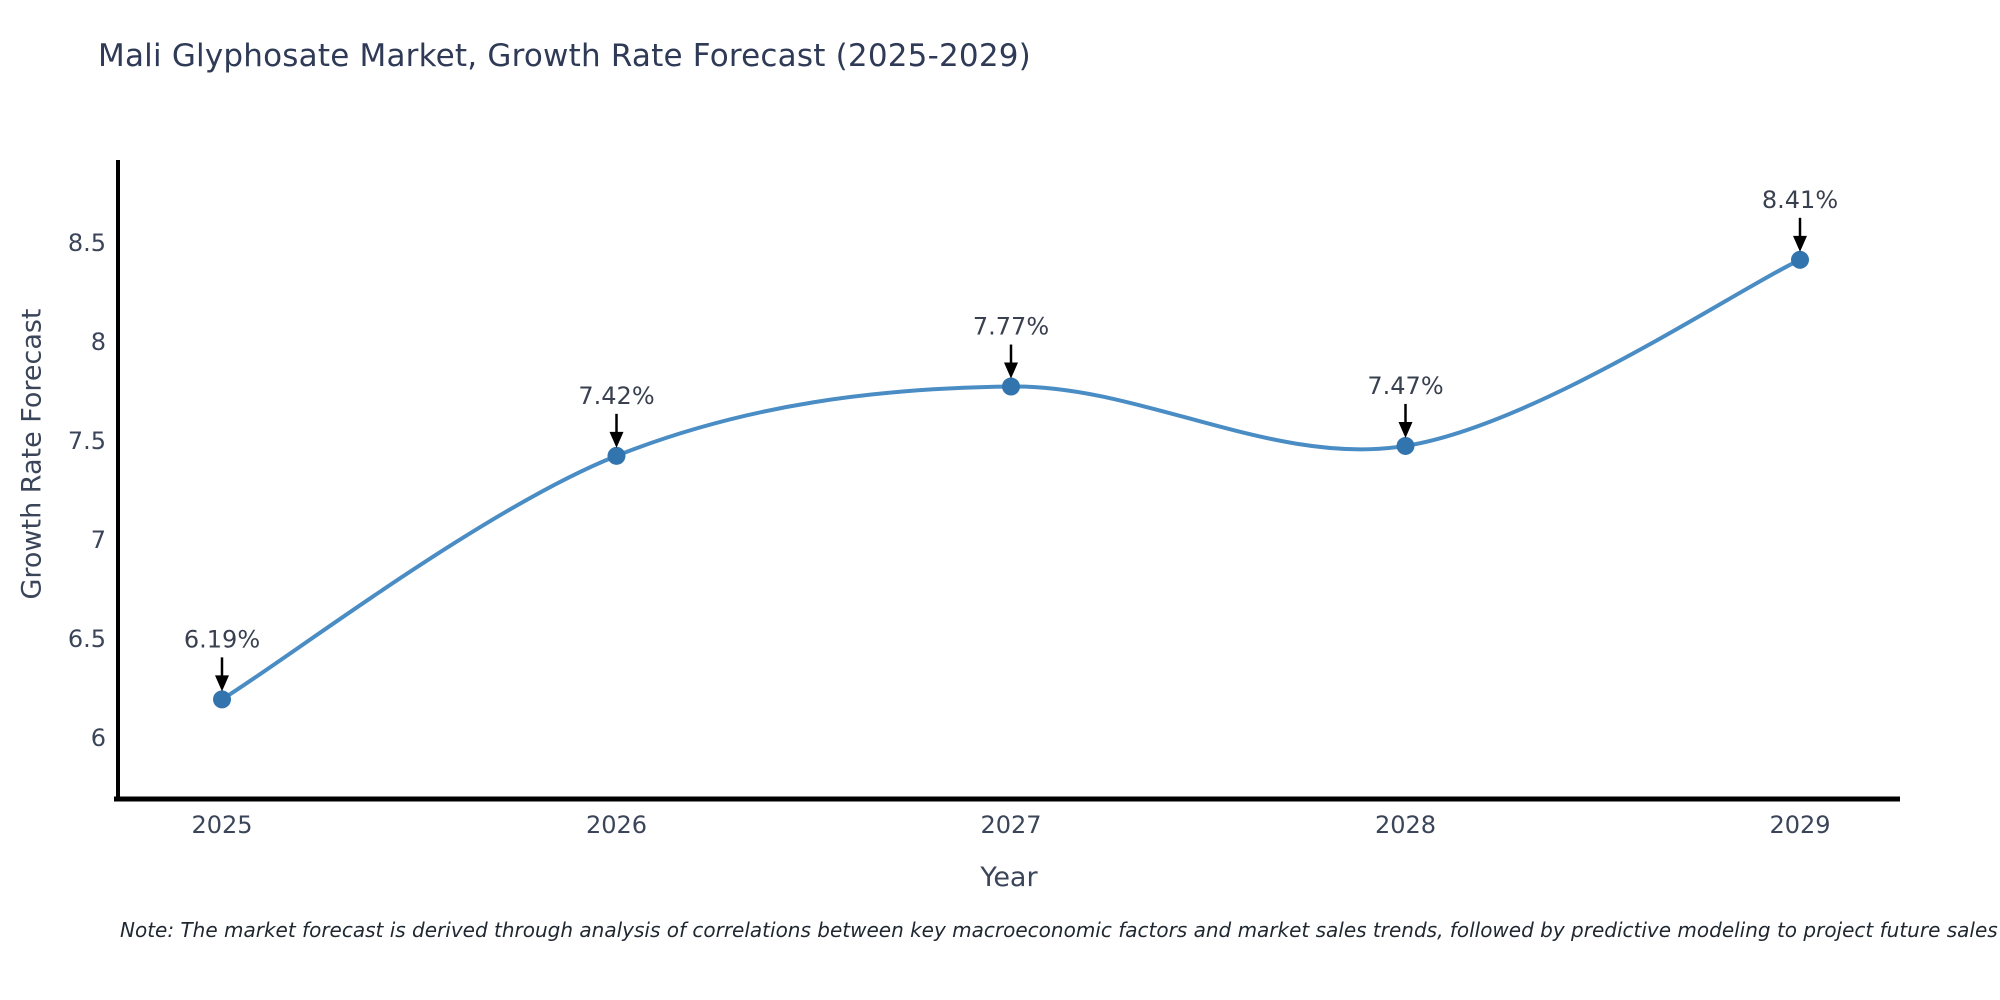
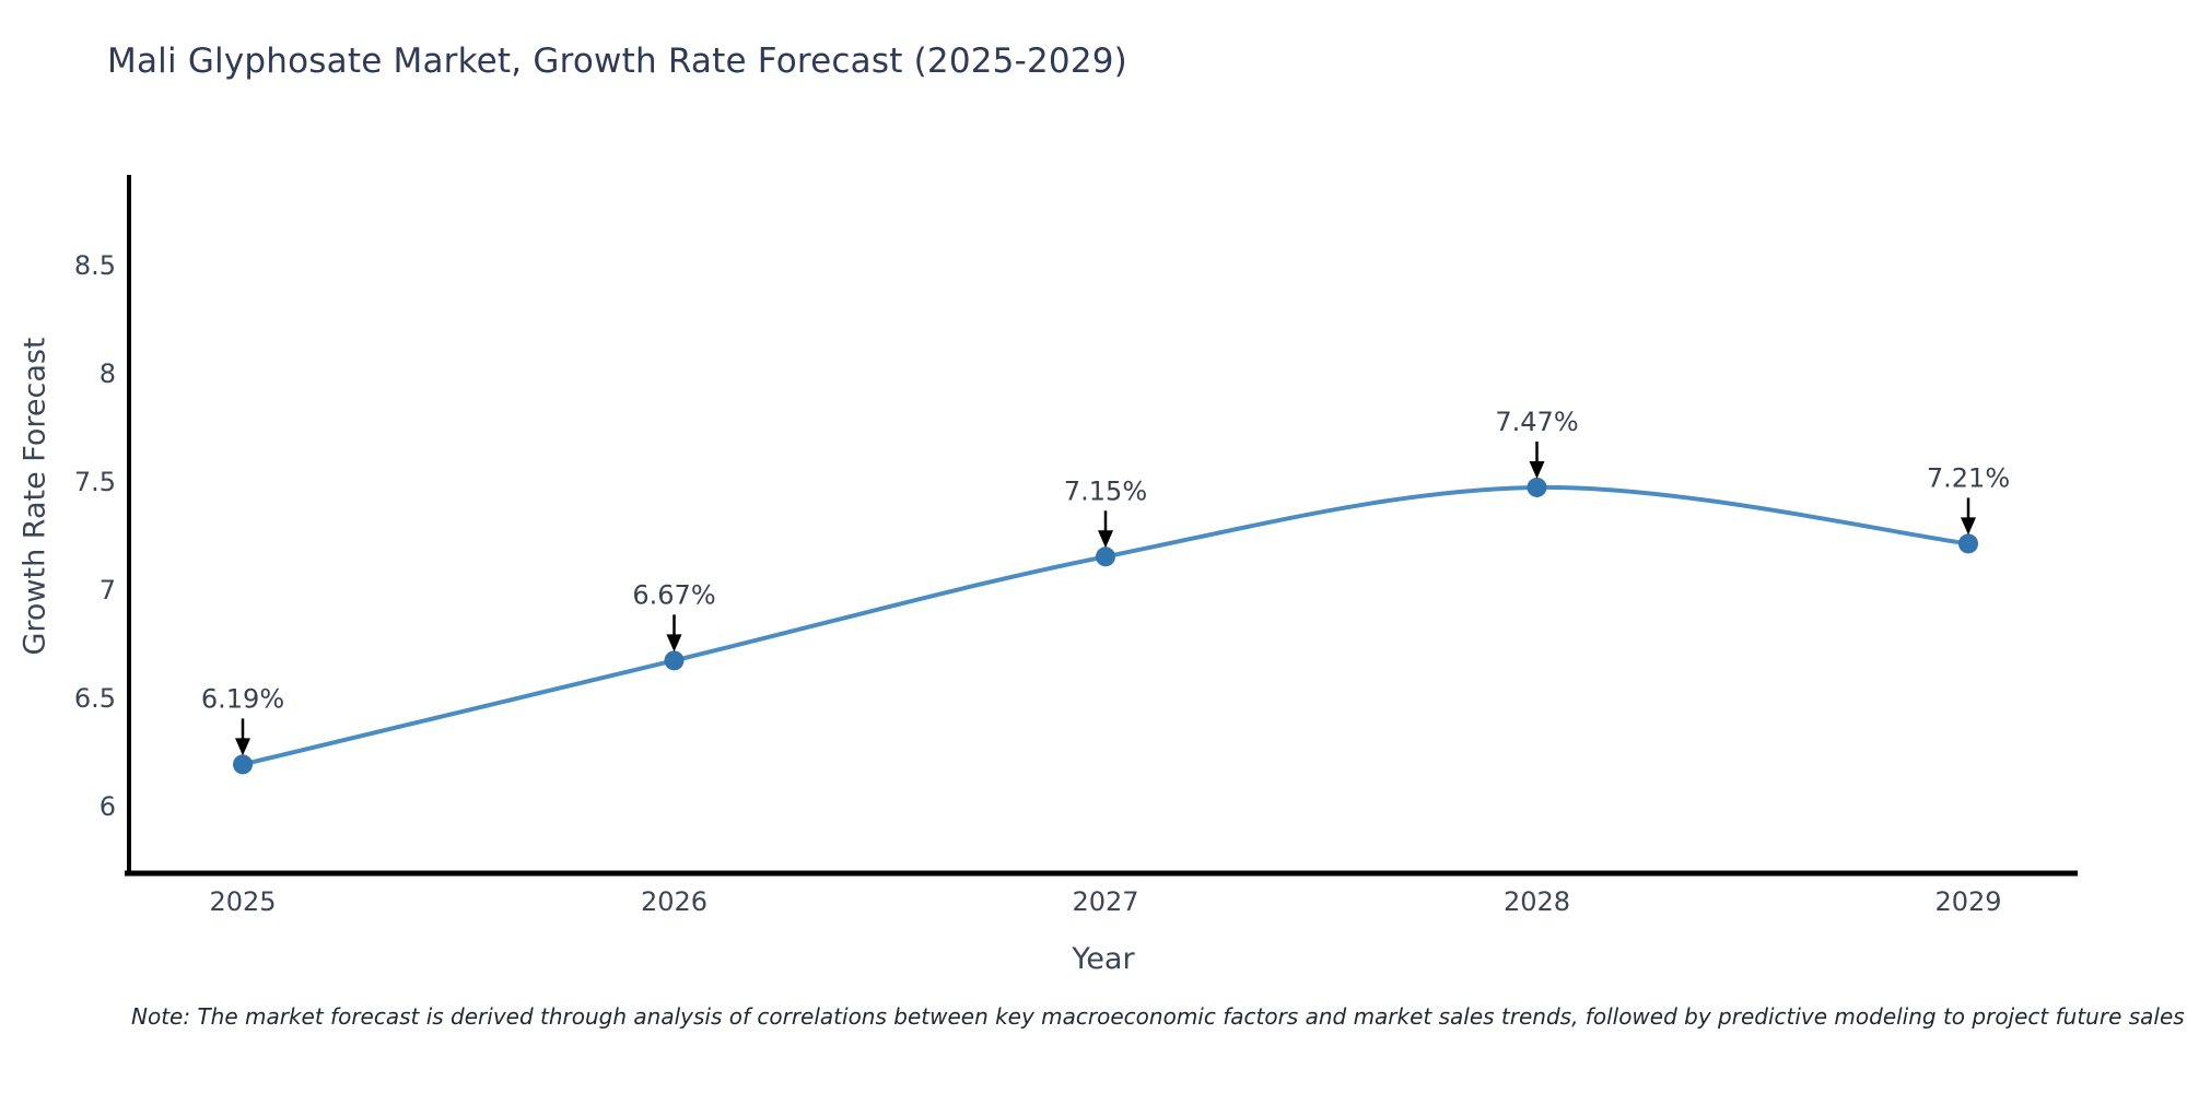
2026: 7.42% -> 6.67%
2027: 7.77% -> 7.15%
2029: 8.41% -> 7.21%
